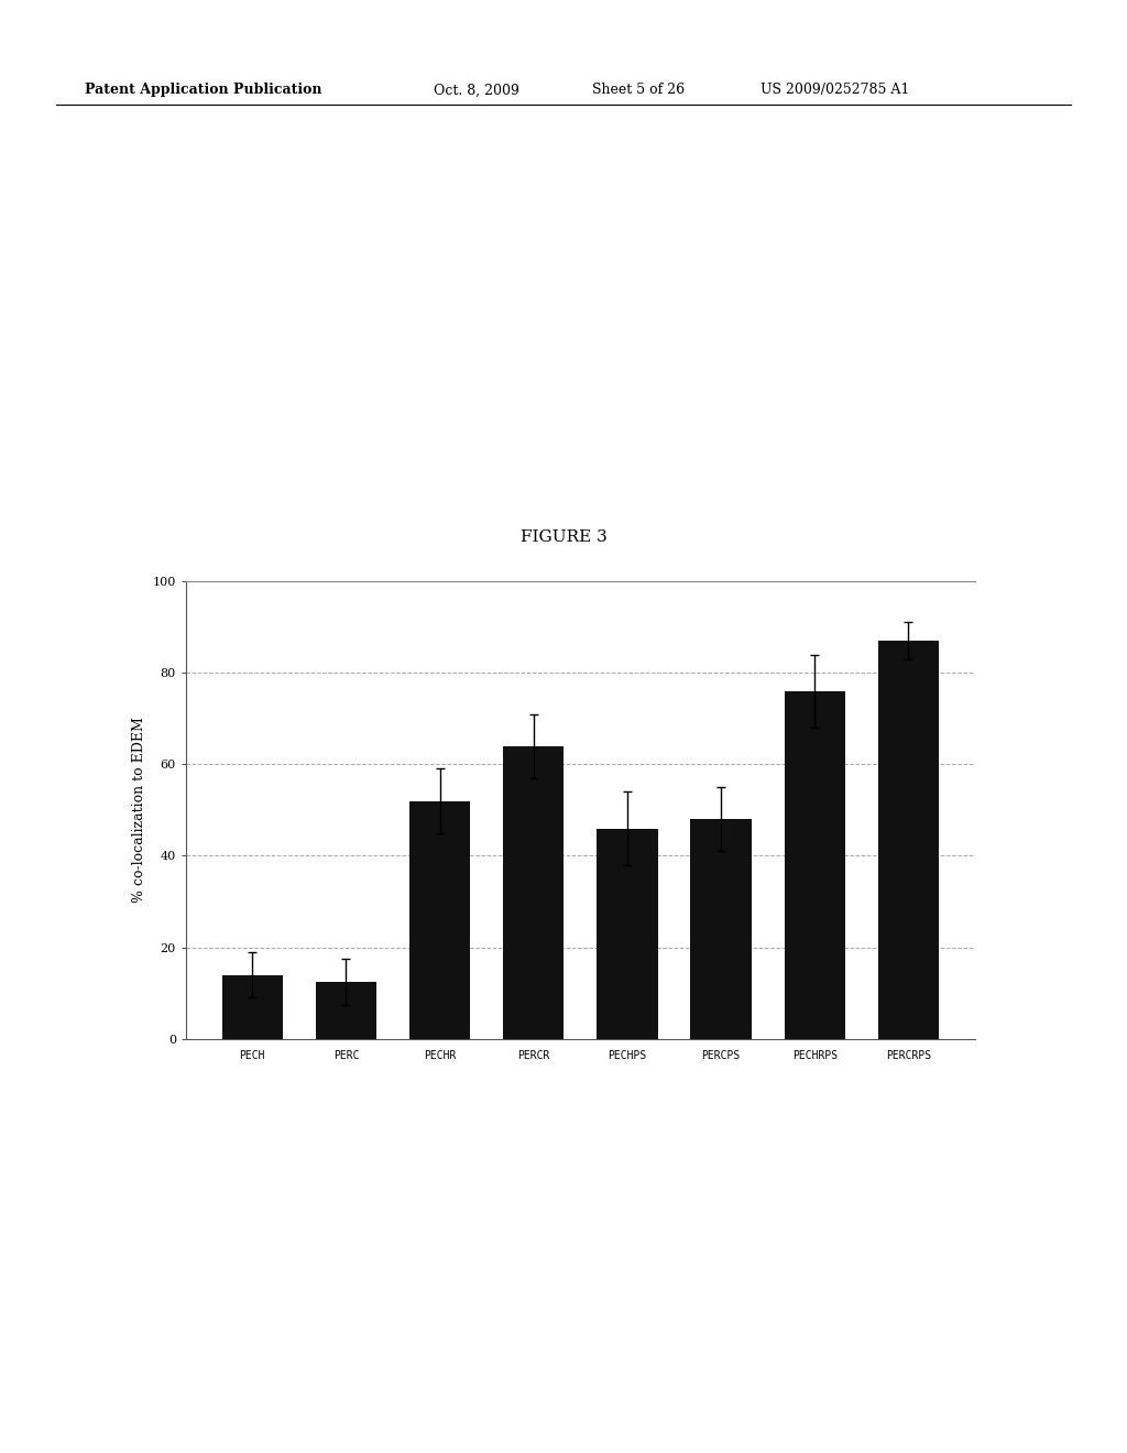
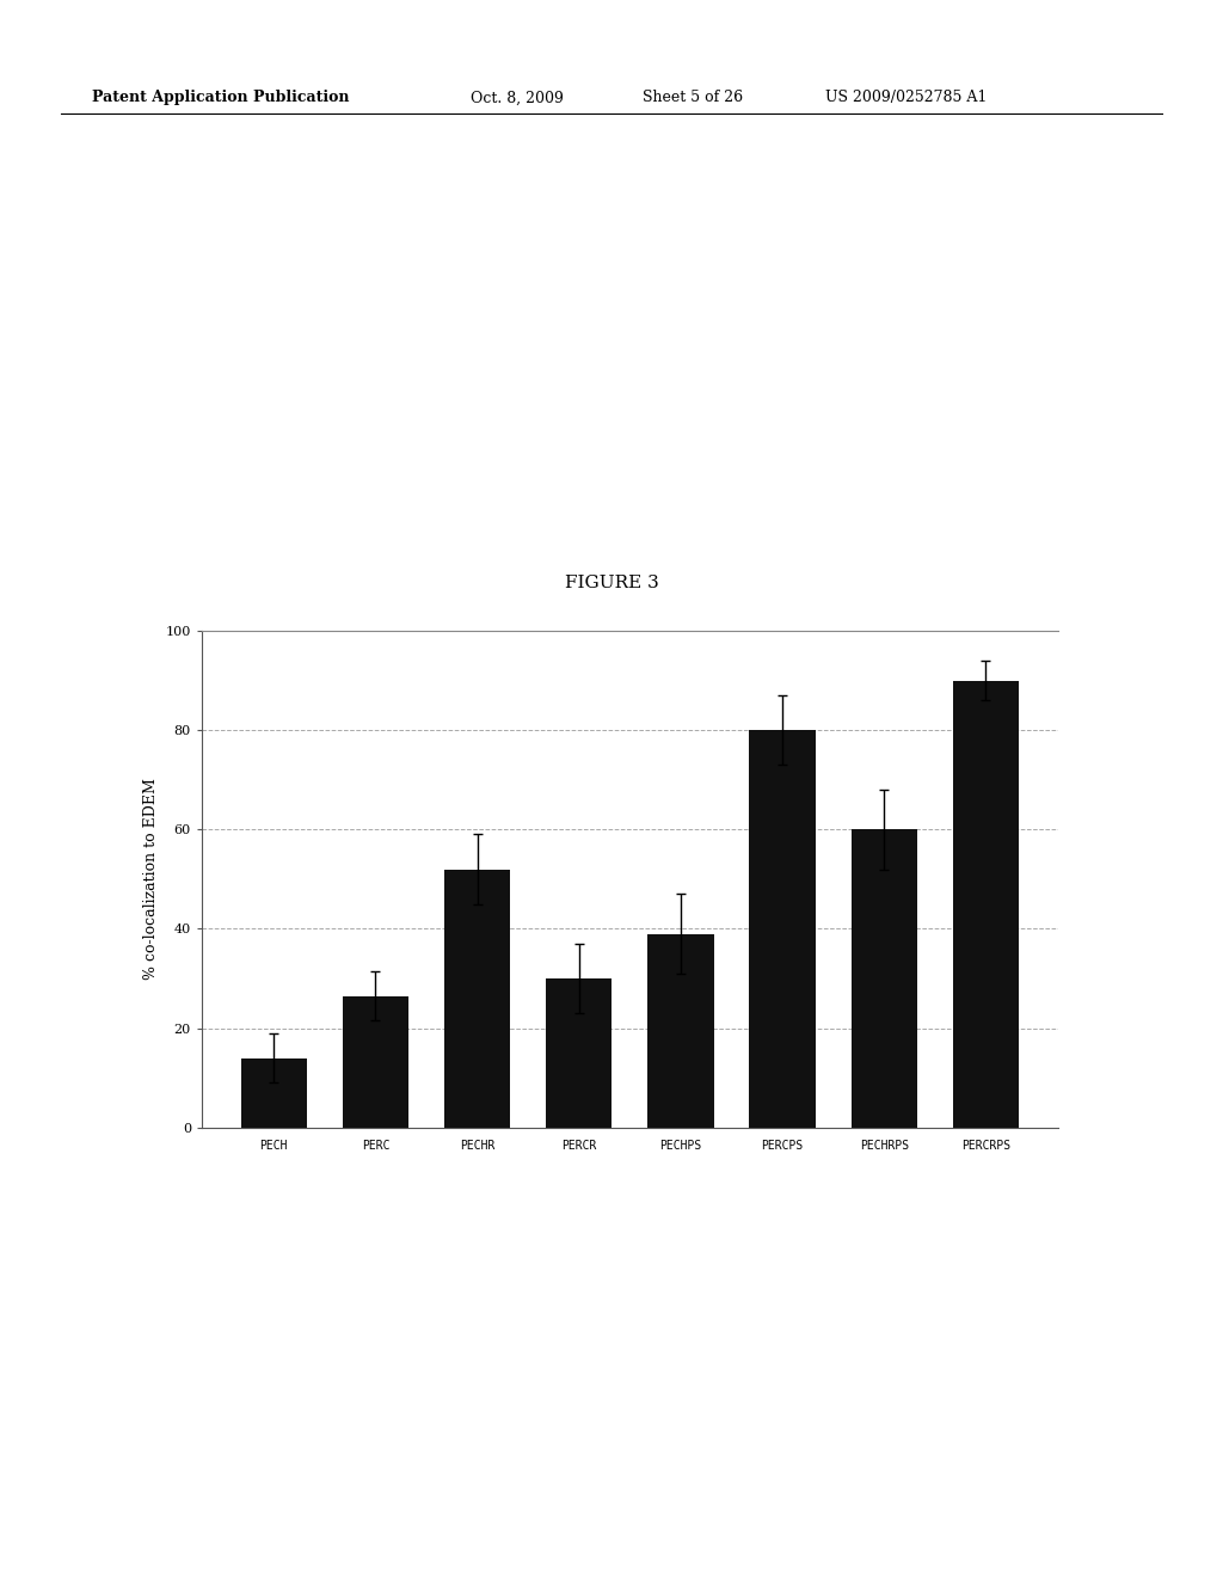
PERC: 12.5 -> 26.5
PERCR: 64.0 -> 30.0
PECHPS: 46.0 -> 39.0
PERCPS: 48.0 -> 80.0
PECHRPS: 76.0 -> 60.0
PERCRPS: 87.0 -> 90.0
